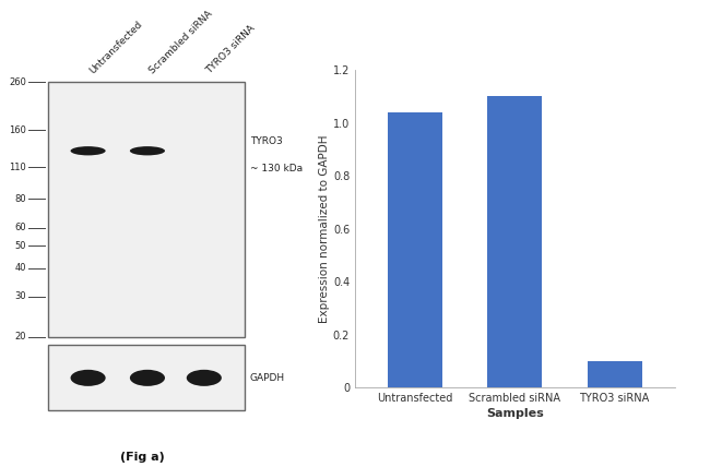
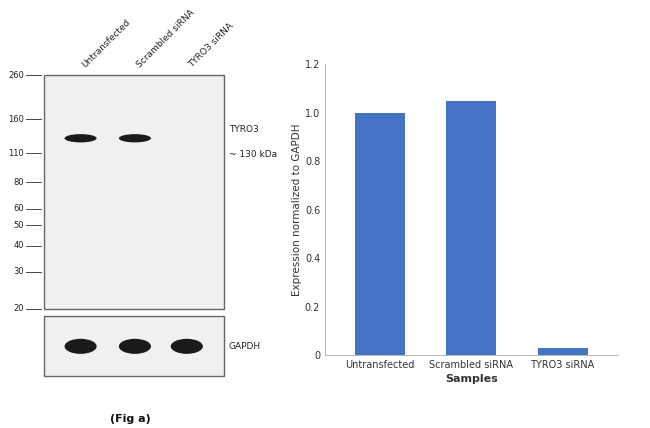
Untransfected: 1.04 -> 1.00
Scrambled siRNA: 1.10 -> 1.05
TYRO3 siRNA: 0.10 -> 0.03
